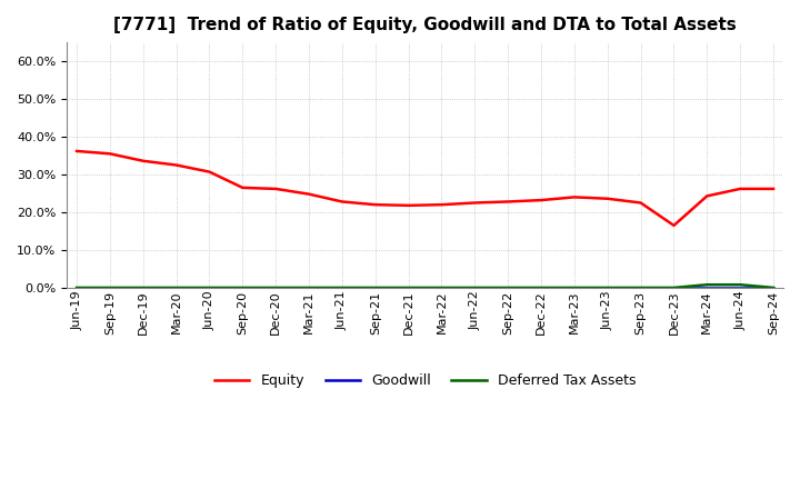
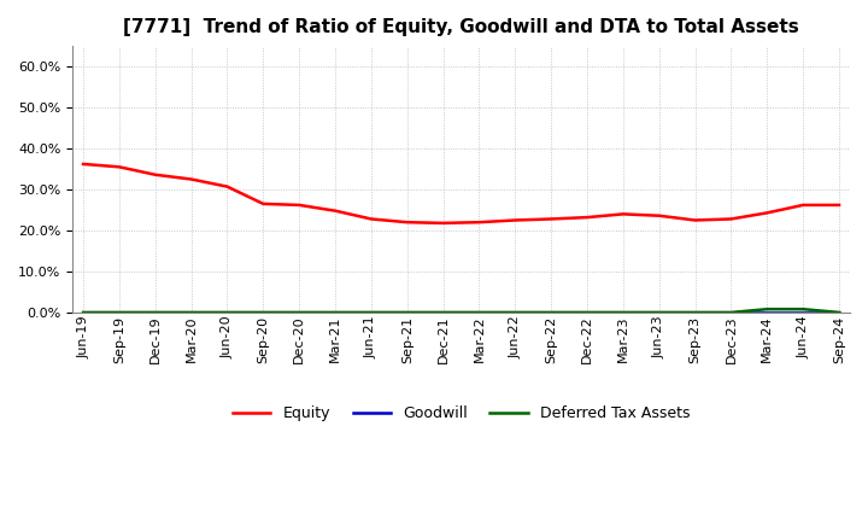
Equity/Dec-23: 16.5% -> 22.8%
